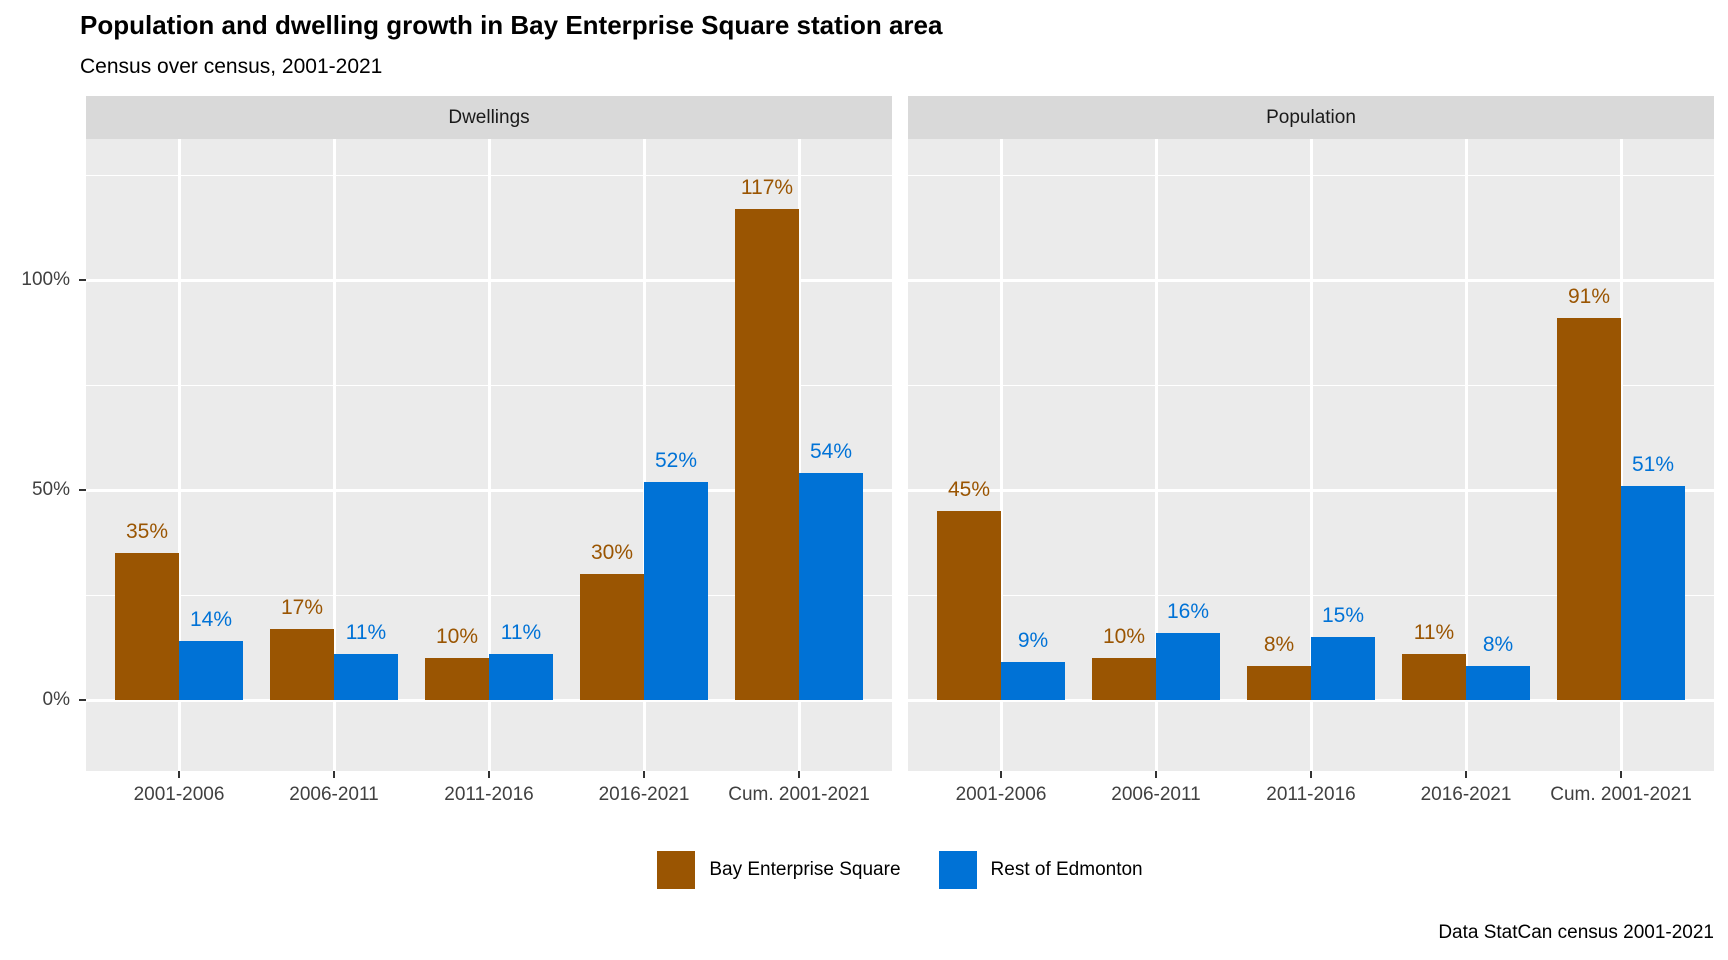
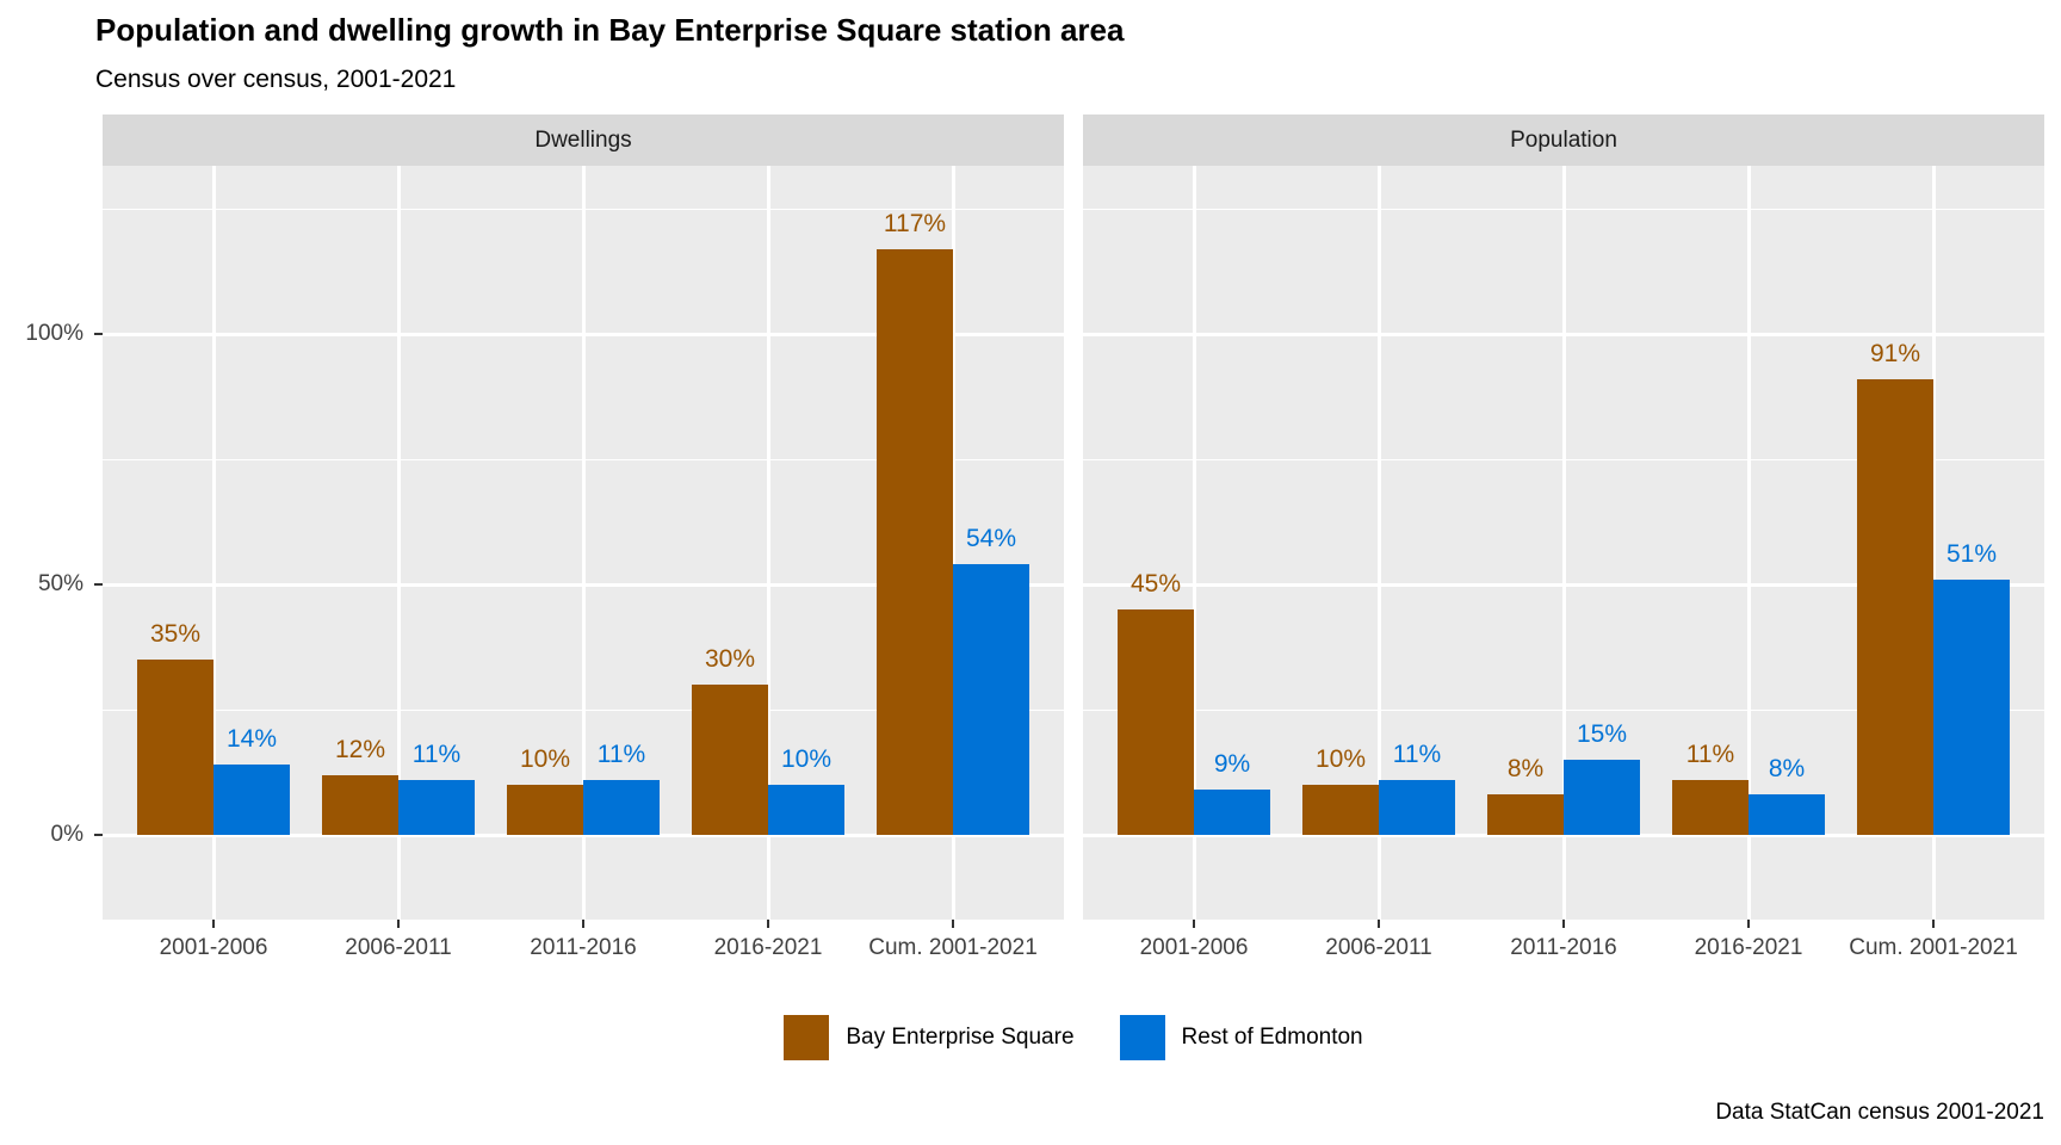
Dwellings/Bay Enterprise Square/2006-2011: 17% -> 12%
Dwellings/Rest of Edmonton/2016-2021: 52% -> 10%
Population/Rest of Edmonton/2006-2011: 16% -> 11%
